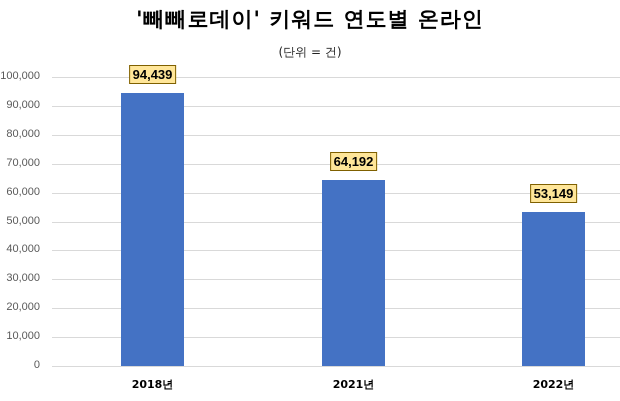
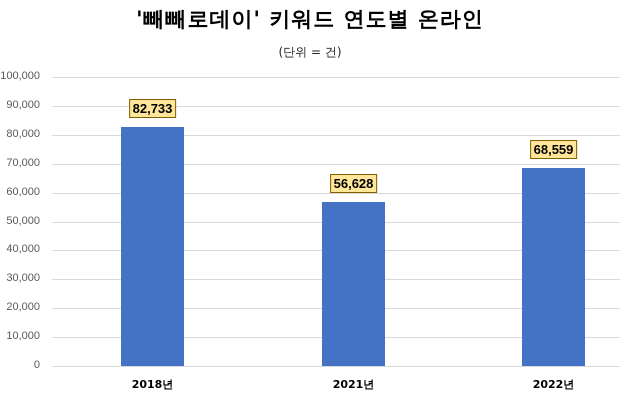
2018년: 94,439 -> 82,733
2021년: 64,192 -> 56,628
2022년: 53,149 -> 68,559
